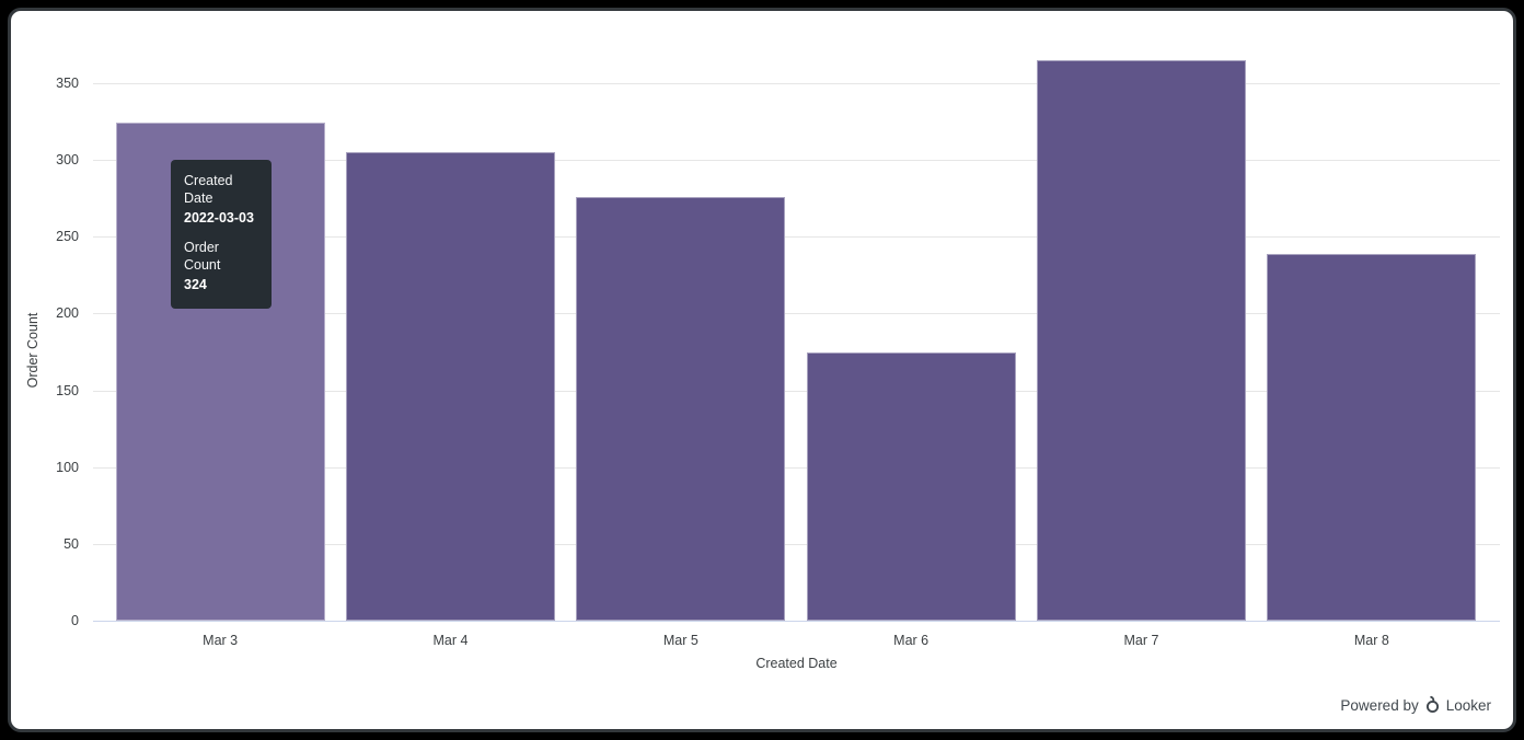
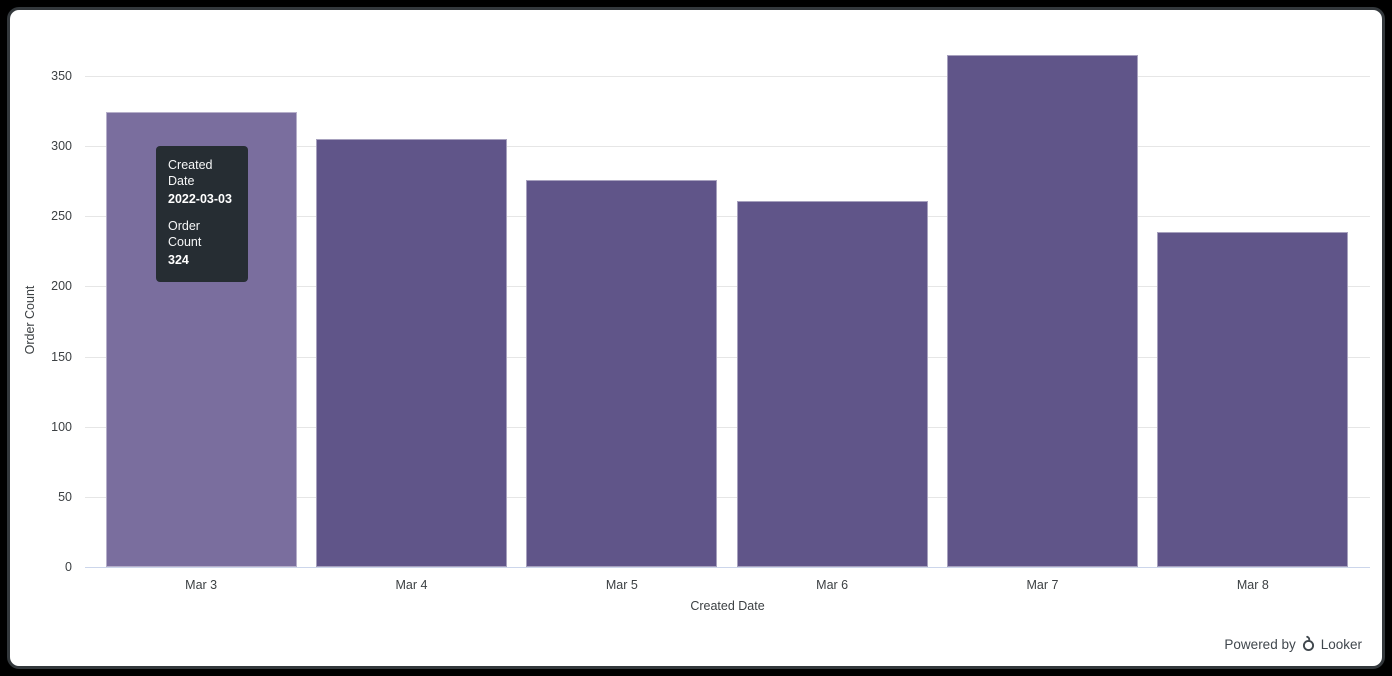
Mar 6: 175 -> 261
